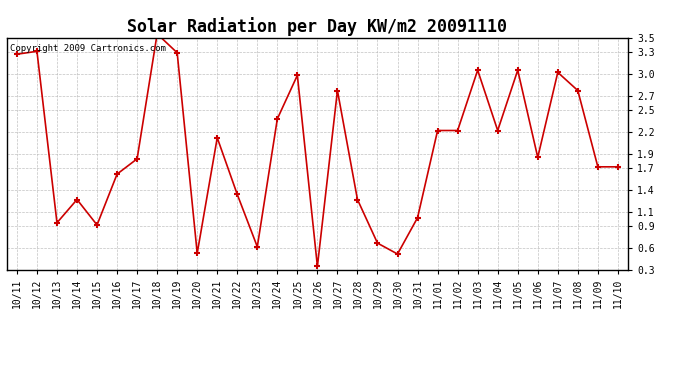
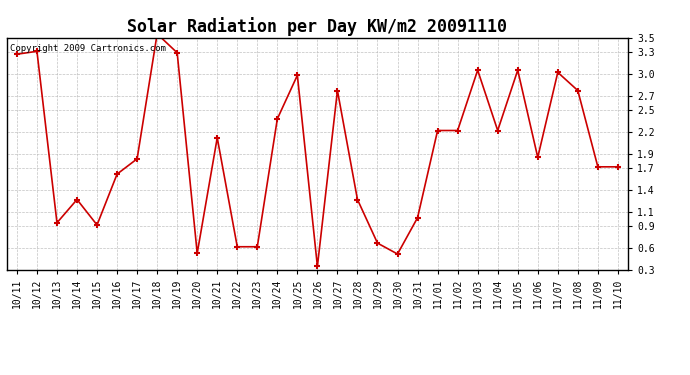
10/22: 1.34 -> 0.62
